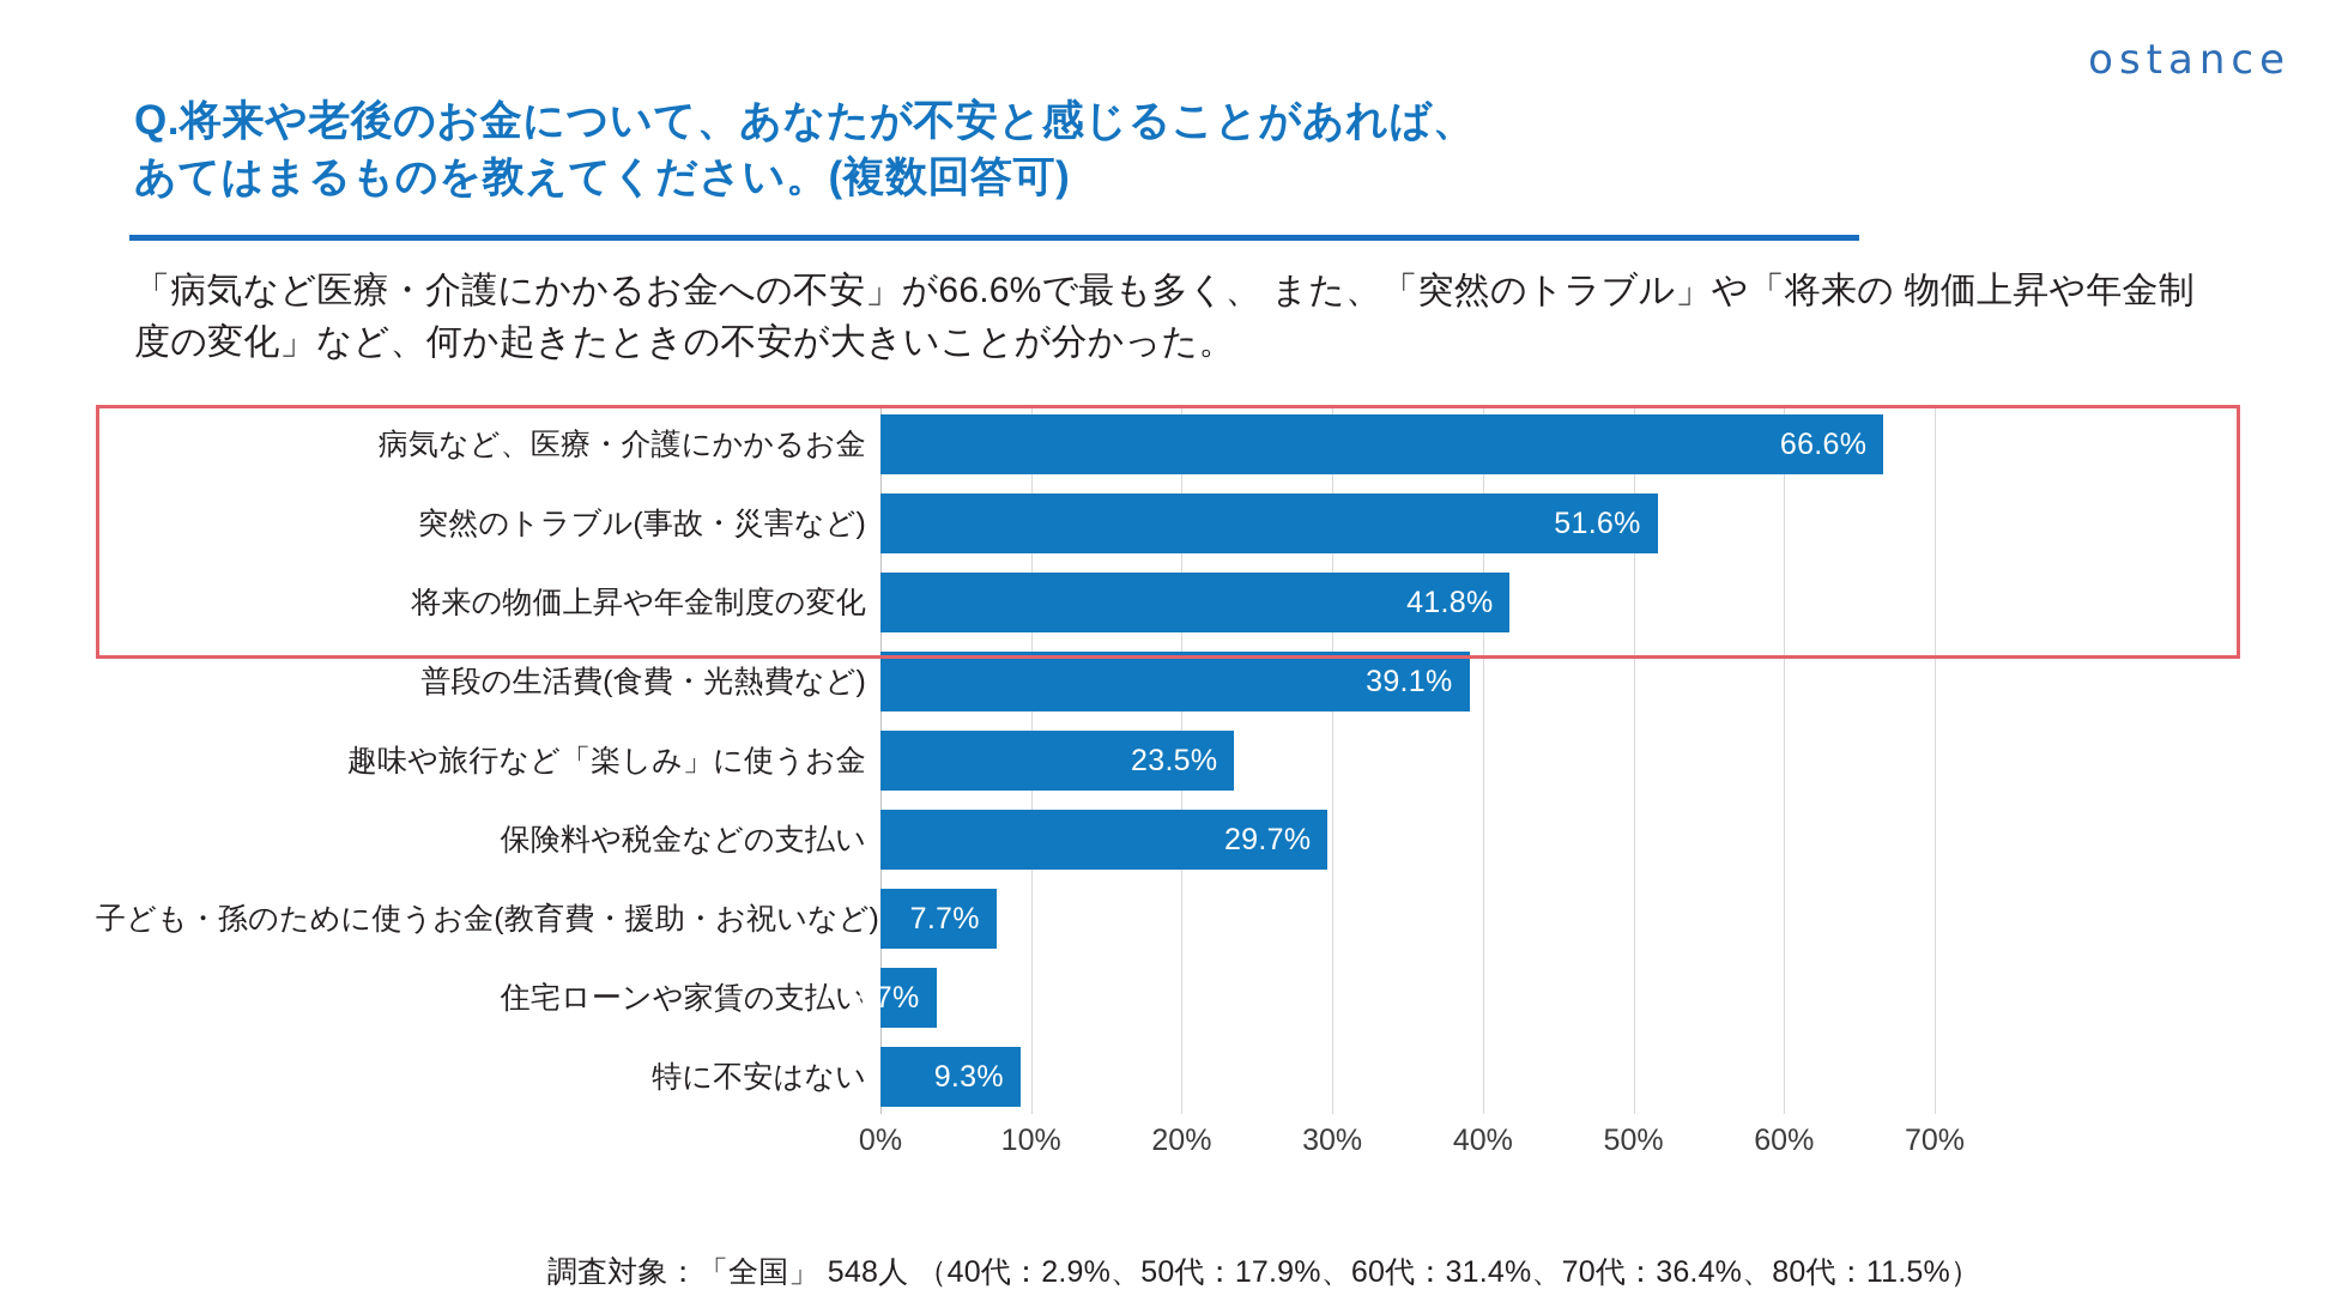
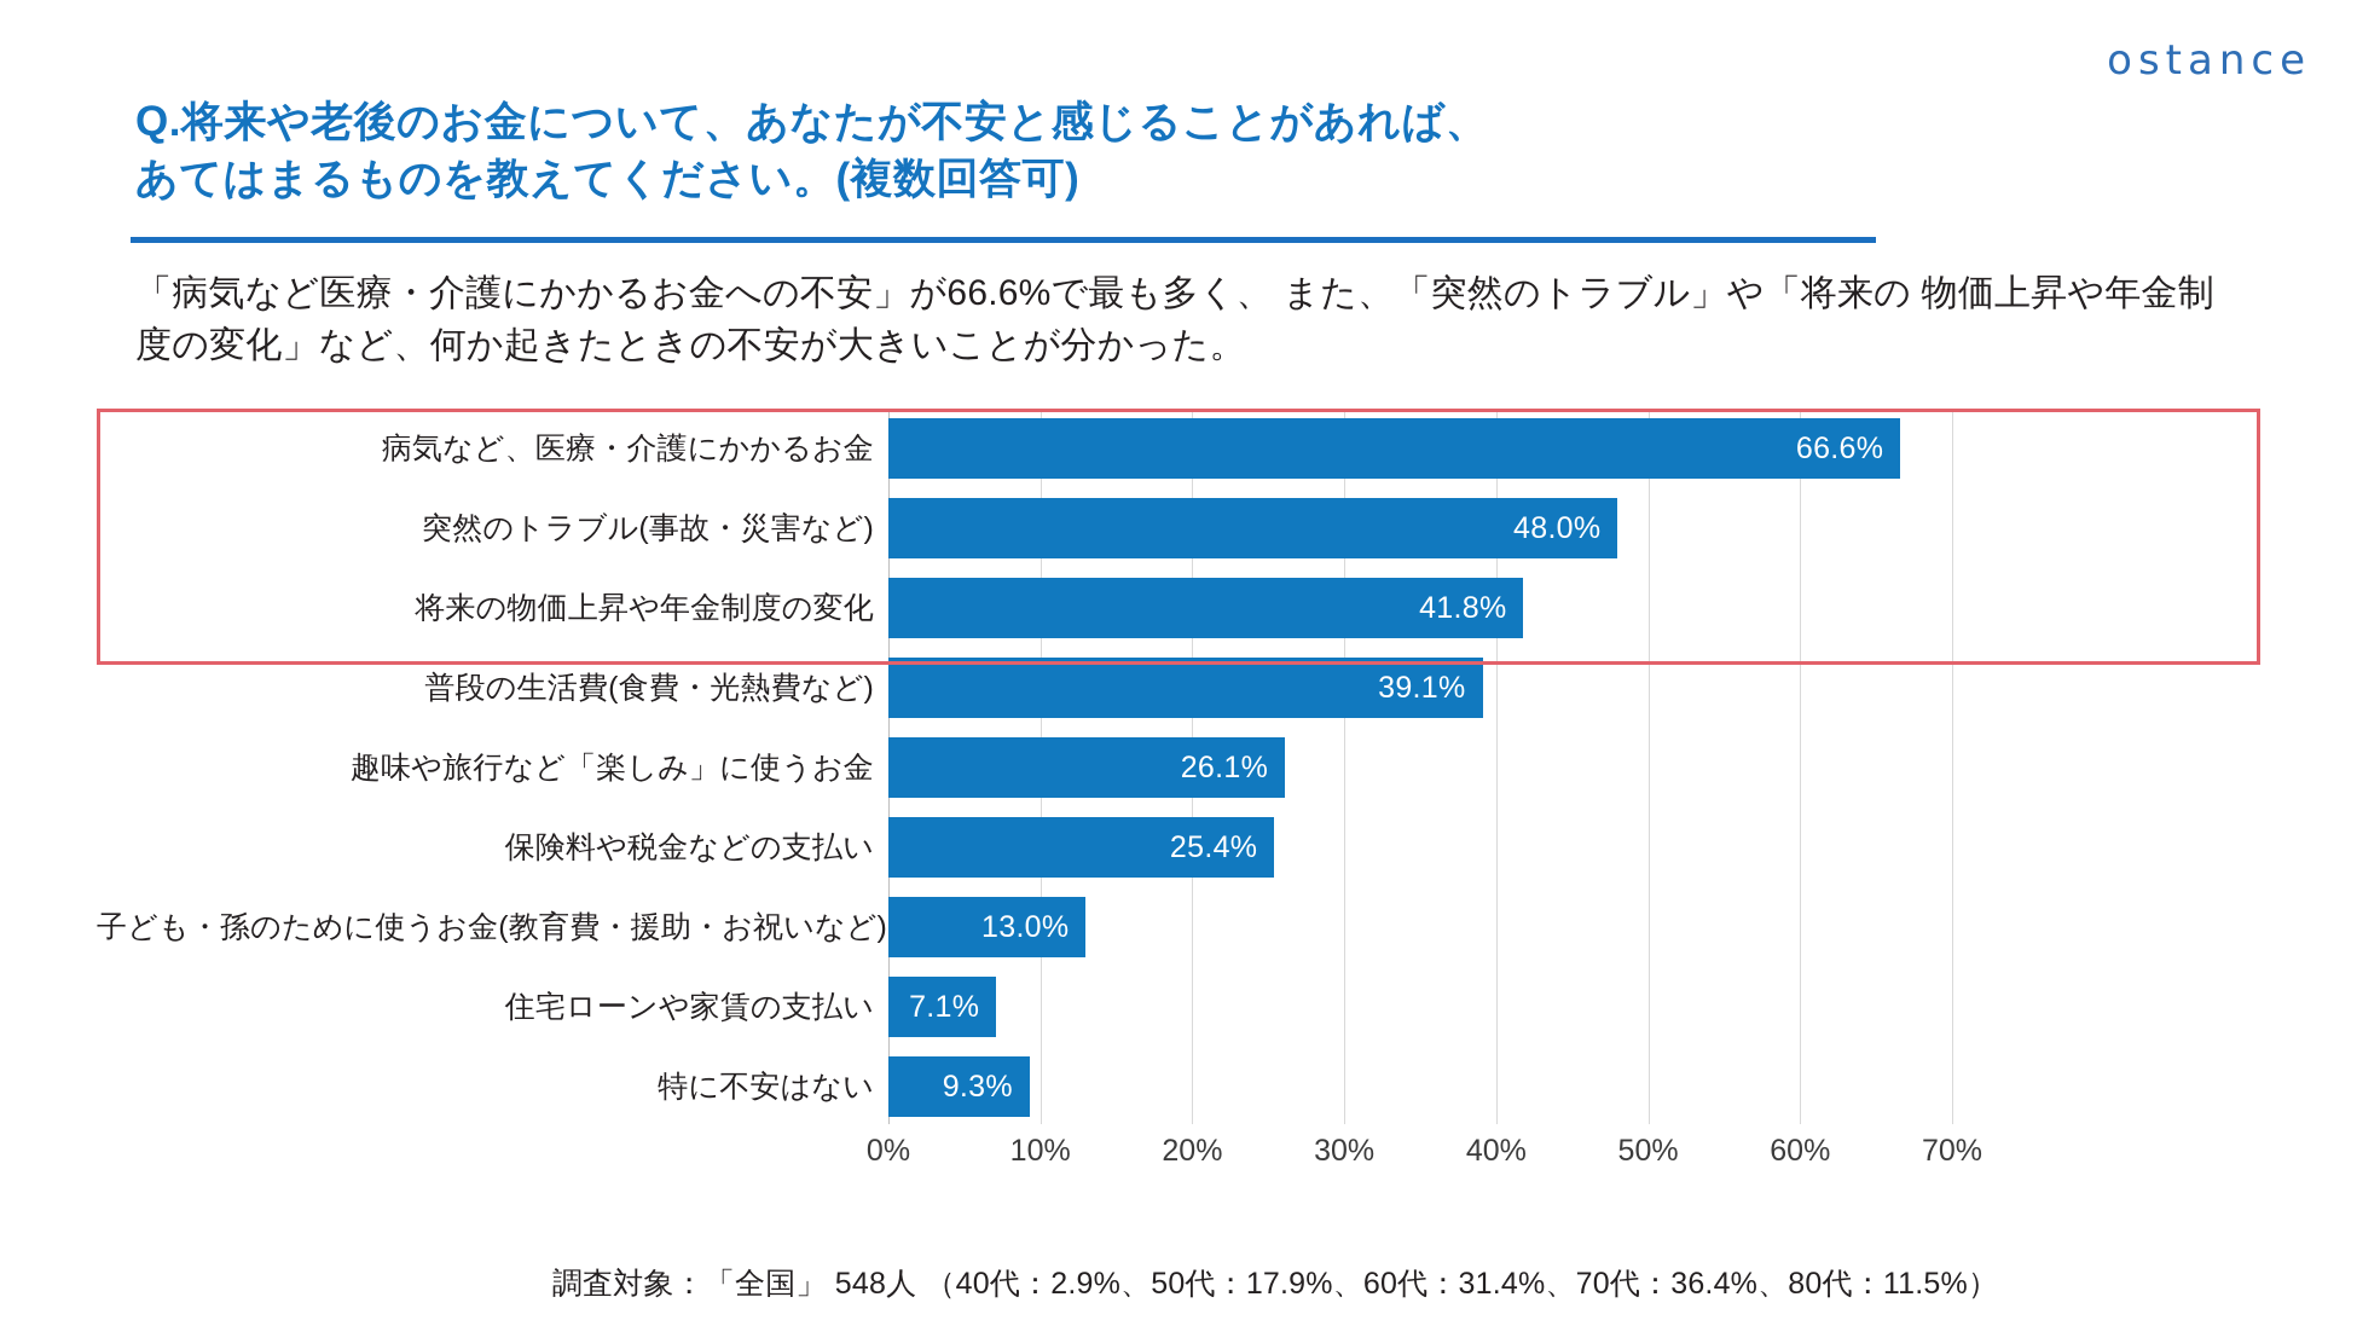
突然のトラブル(事故・災害など): 51.6% -> 48.0%
趣味や旅行など「楽しみ」に使うお金: 23.5% -> 26.1%
保険料や税金などの支払い: 29.7% -> 25.4%
子ども・孫のために使うお金(教育費・援助・お祝いなど): 7.7% -> 13.0%
住宅ローンや家賃の支払い: 3.7% -> 7.1%
